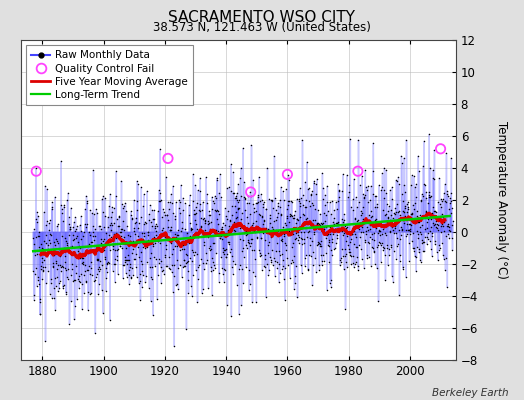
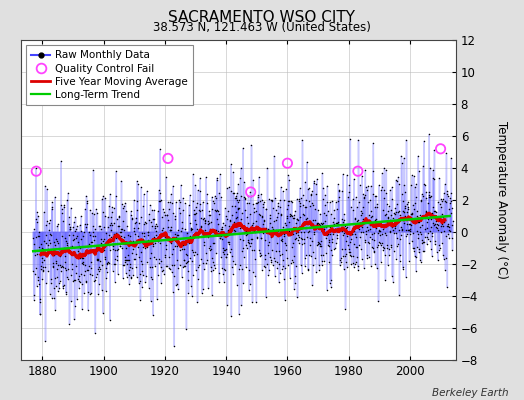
Quality Control Fail/1960: 3.6 -> 4.3
